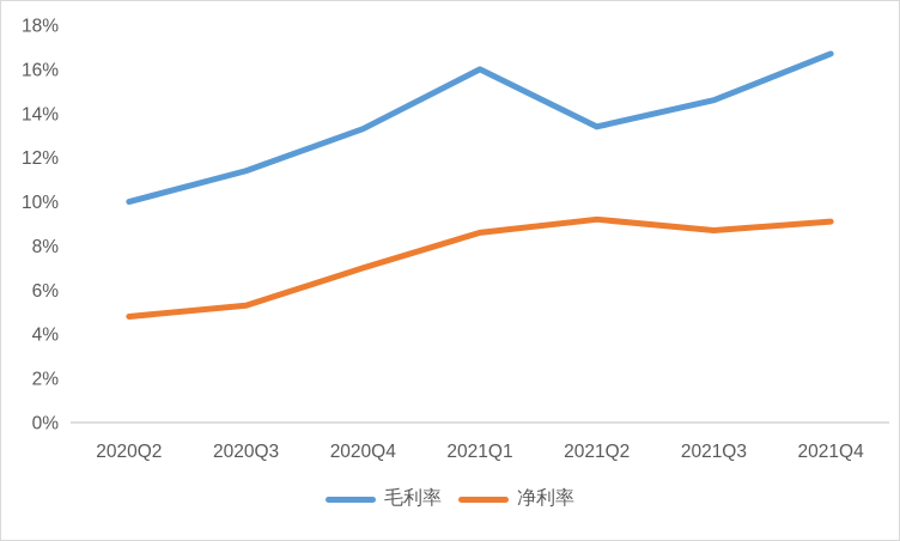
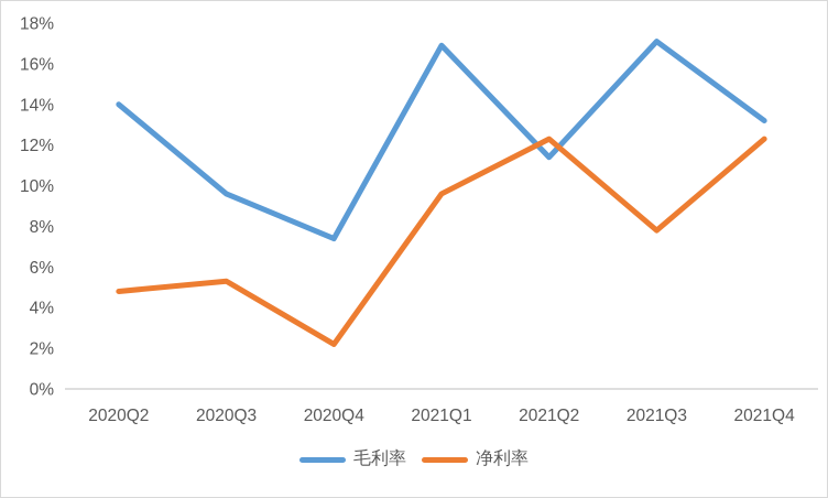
毛利率/2020Q2: 10.0% -> 14.0%
毛利率/2020Q3: 11.4% -> 9.6%
毛利率/2020Q4: 13.3% -> 7.4%
净利率/2020Q4: 7.0% -> 2.2%
毛利率/2021Q1: 16.0% -> 16.9%
净利率/2021Q1: 8.6% -> 9.6%
毛利率/2021Q2: 13.4% -> 11.4%
净利率/2021Q2: 9.2% -> 12.3%
毛利率/2021Q3: 14.6% -> 17.1%
净利率/2021Q3: 8.7% -> 7.8%
毛利率/2021Q4: 16.7% -> 13.2%
净利率/2021Q4: 9.1% -> 12.3%
